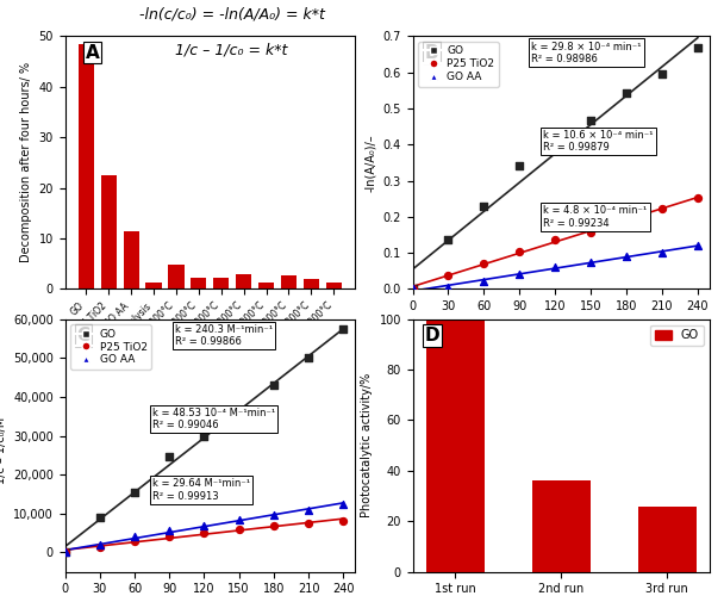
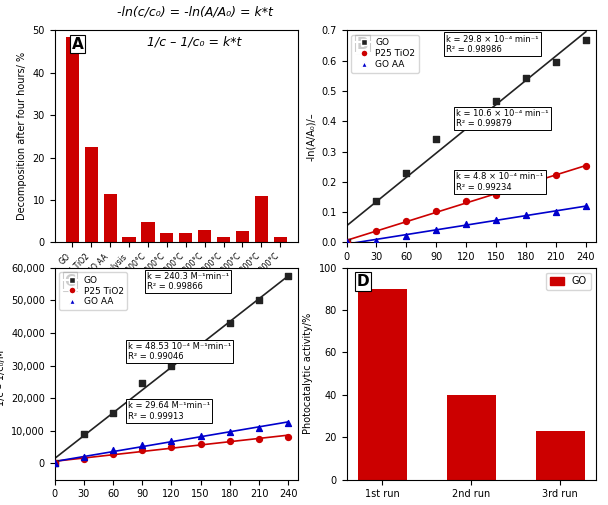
GO-H2 300°C: 1.9 -> 11.0
1st run: 100 -> 90
2nd run: 36 -> 40
3rd run: 26 -> 23
